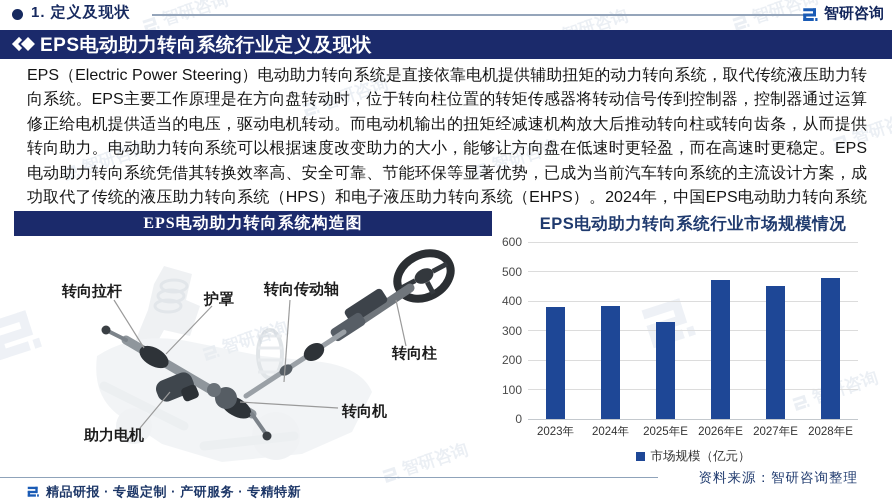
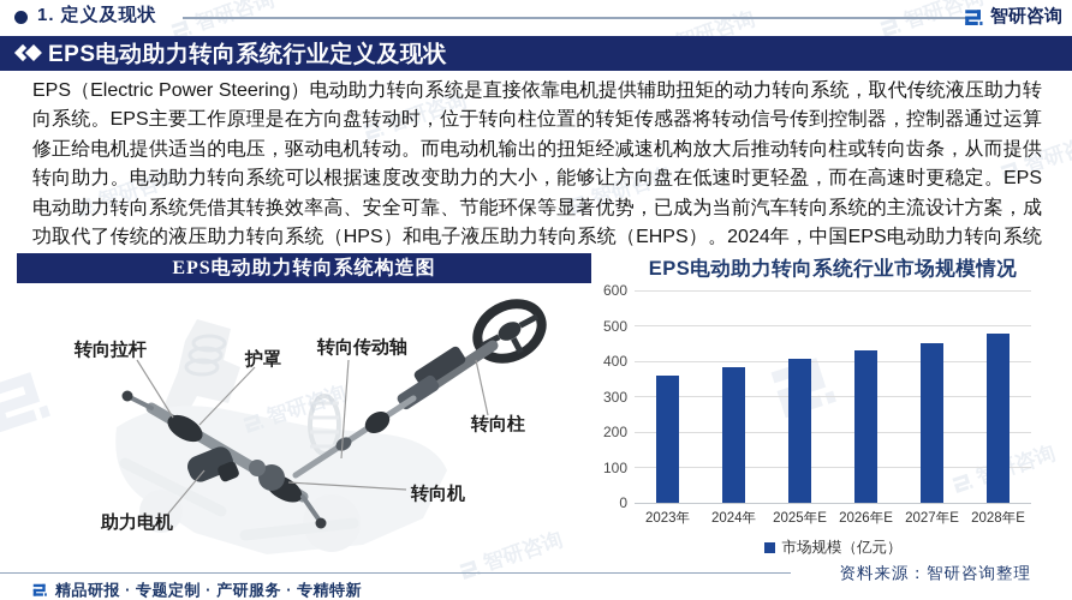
2023年: 380 -> 360
2025年E: 330 -> 410
2026年E: 470 -> 430
